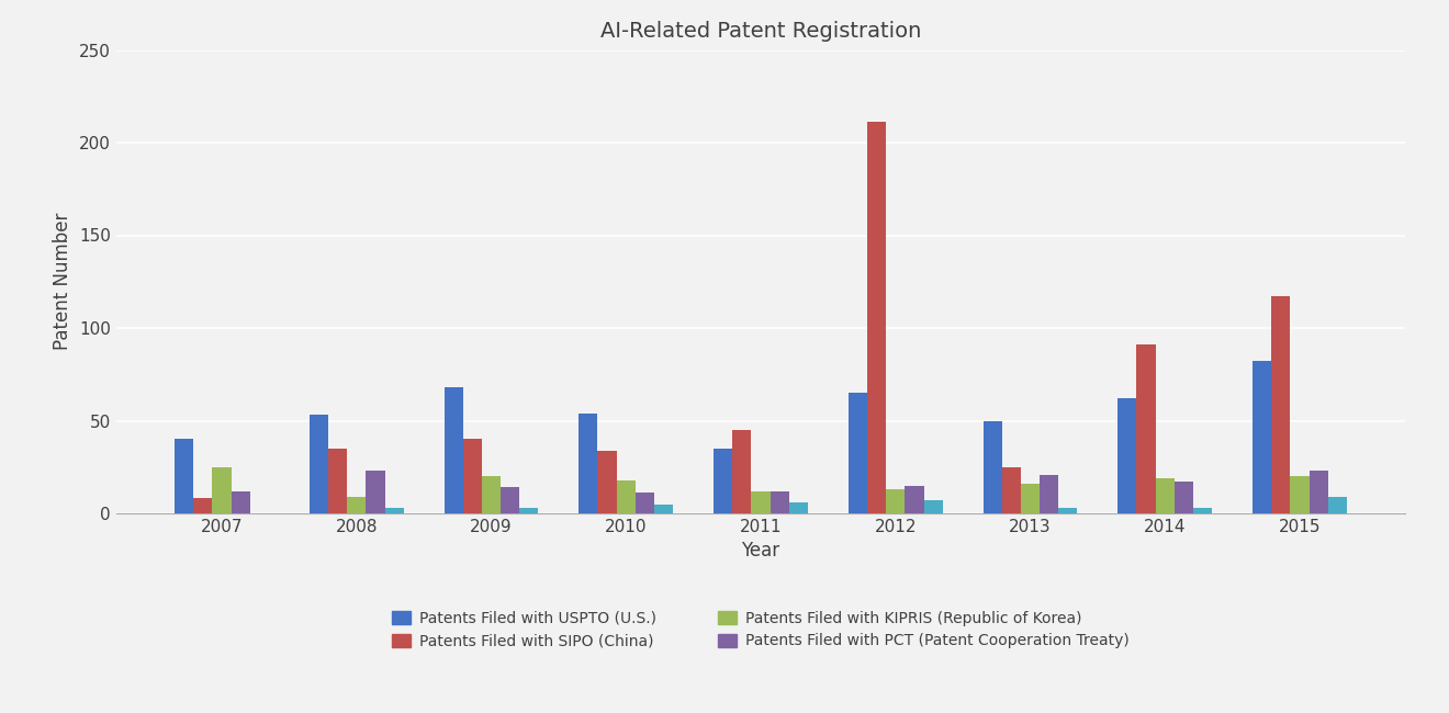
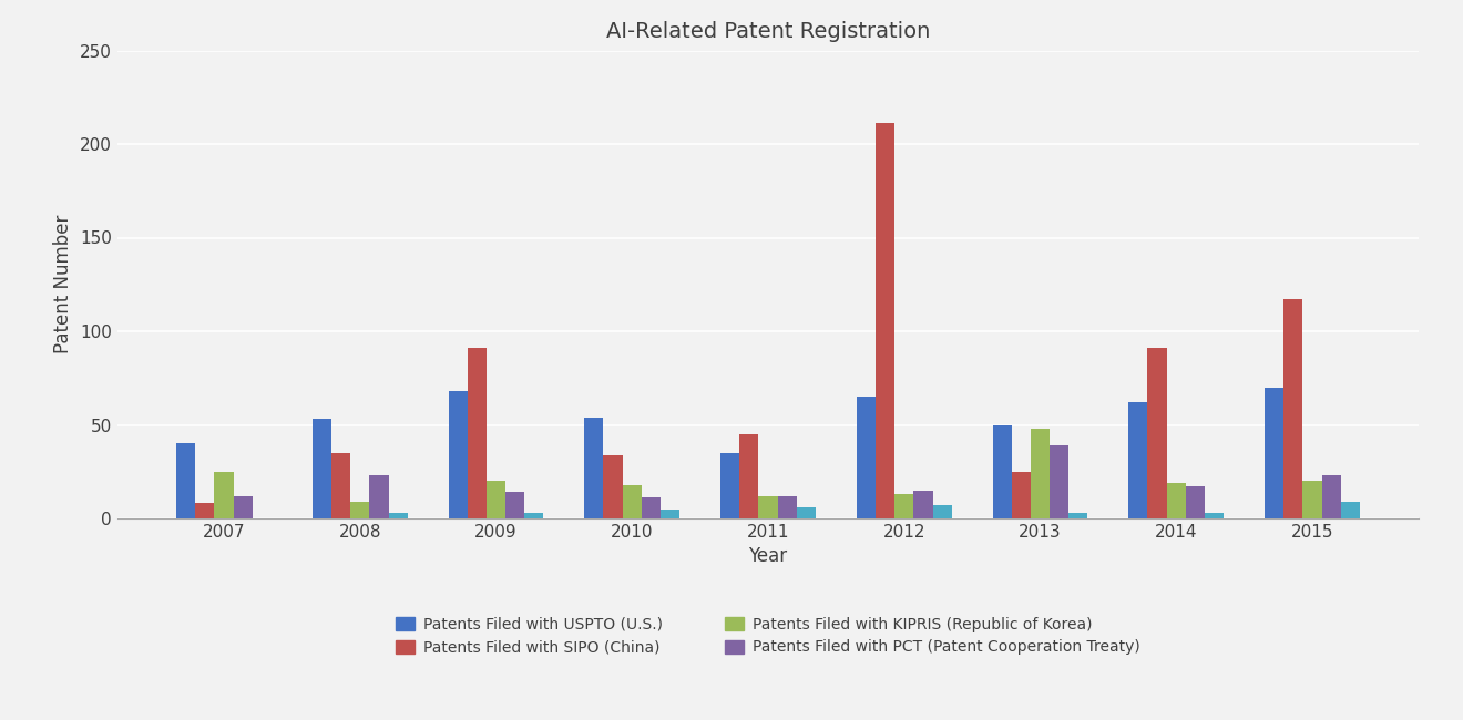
Patents Filed with SIPO (China)/2009: 40 -> 91
Patents Filed with KIPRIS (Republic of Korea)/2013: 16 -> 48
Patents Filed with PCT (Patent Cooperation Treaty)/2013: 21 -> 39
Patents Filed with USPTO (U.S.)/2015: 82 -> 70
